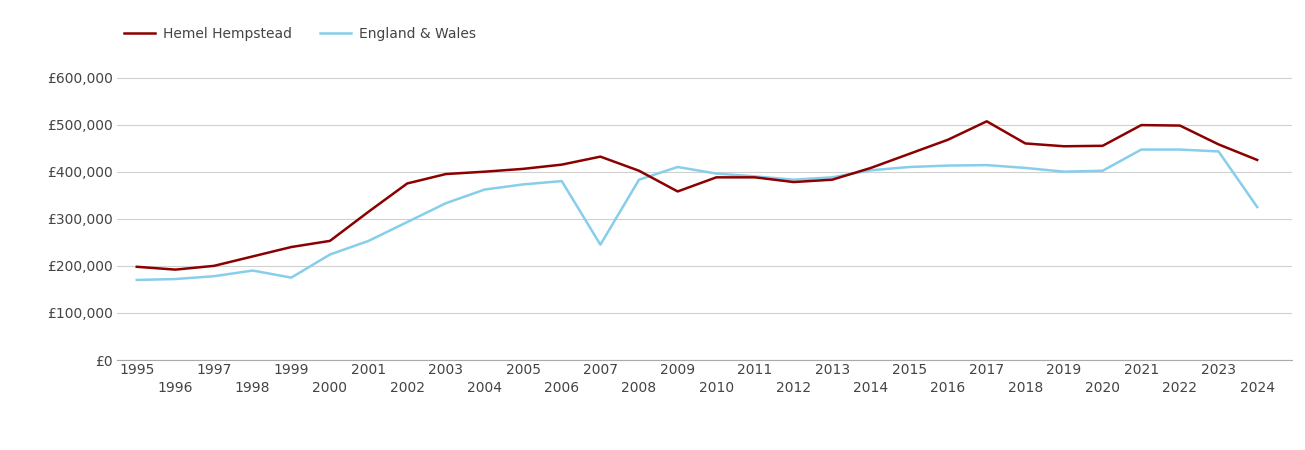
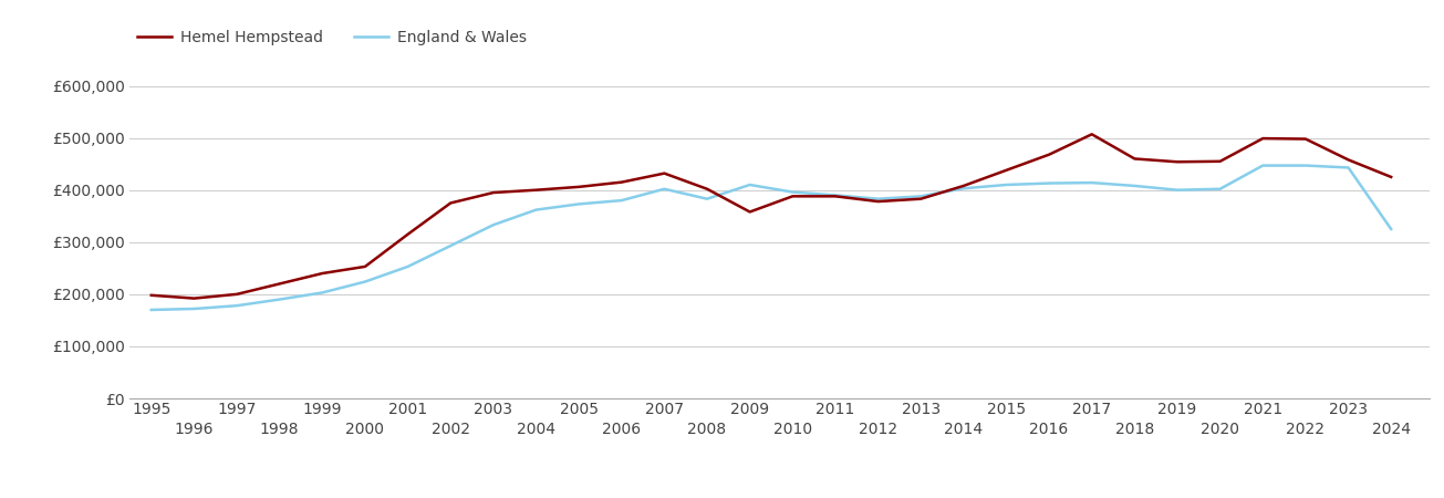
England & Wales/1999: £175,000 -> £203,000
England & Wales/2007: £245,000 -> £402,000
